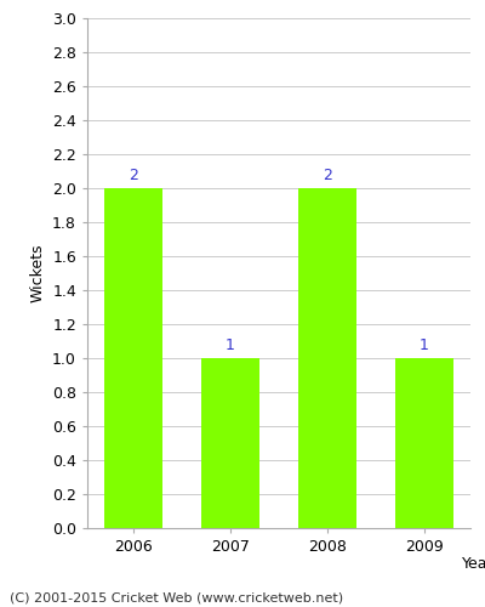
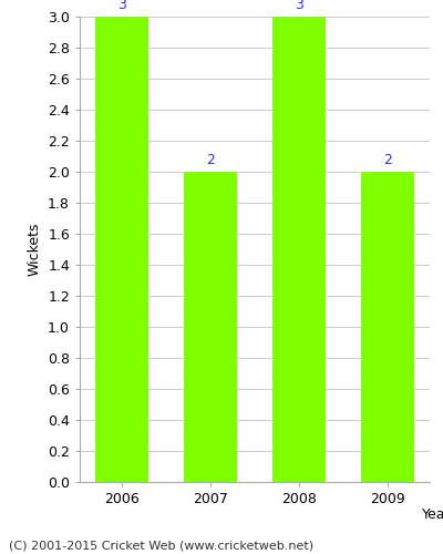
2006: 2 -> 3
2007: 1 -> 2
2008: 2 -> 3
2009: 1 -> 2
